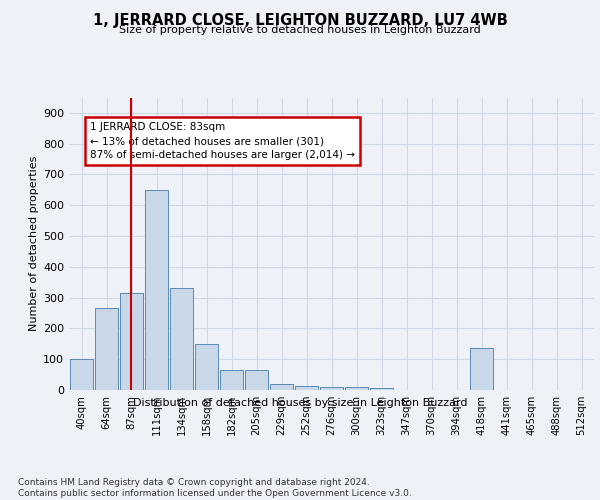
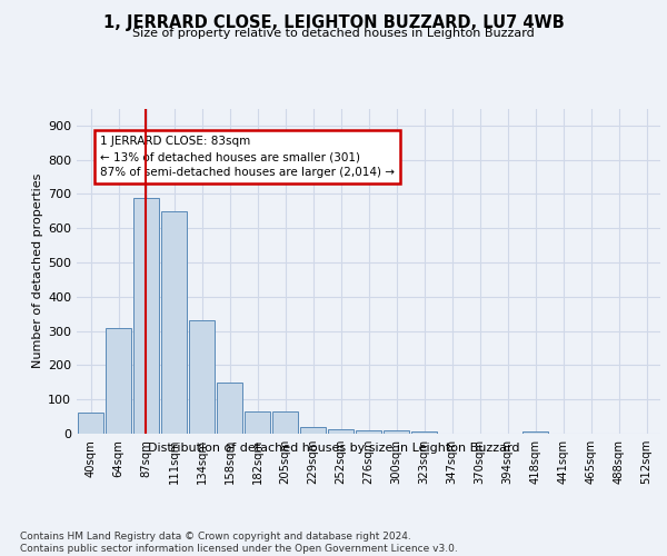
40sqm: 100 -> 63
64sqm: 265 -> 307
87sqm: 315 -> 688
418sqm: 135 -> 8
